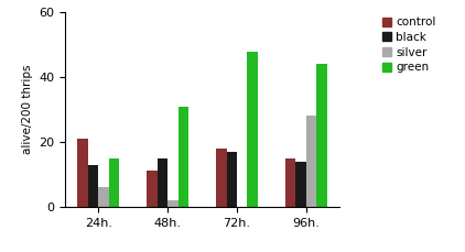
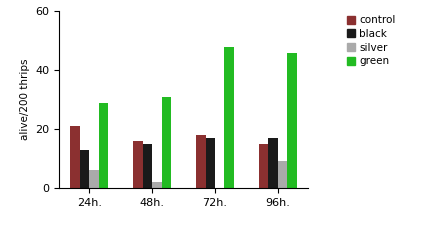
green/24h.: 15 -> 29
control/48h.: 11 -> 16
black/96h.: 14 -> 17
silver/96h.: 28 -> 9
green/96h.: 44 -> 46
